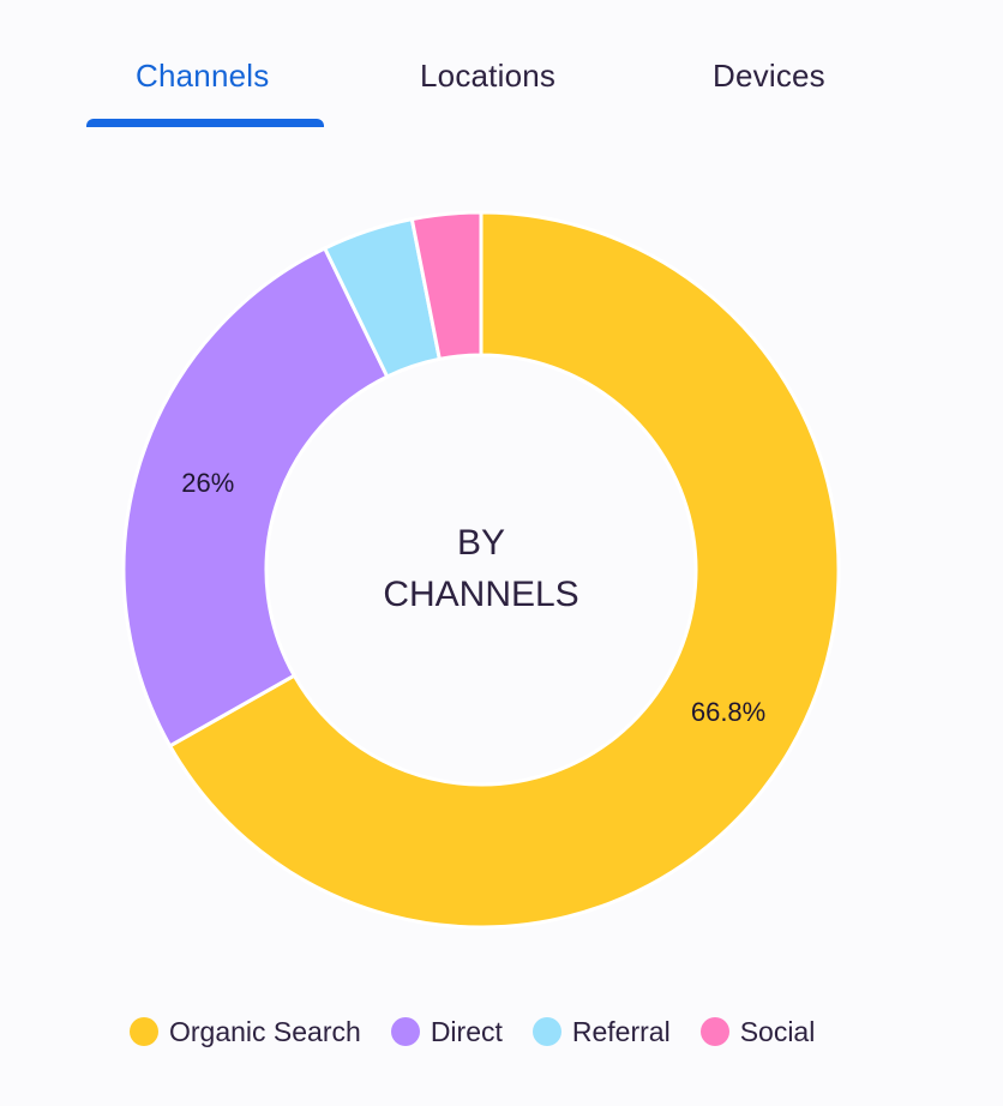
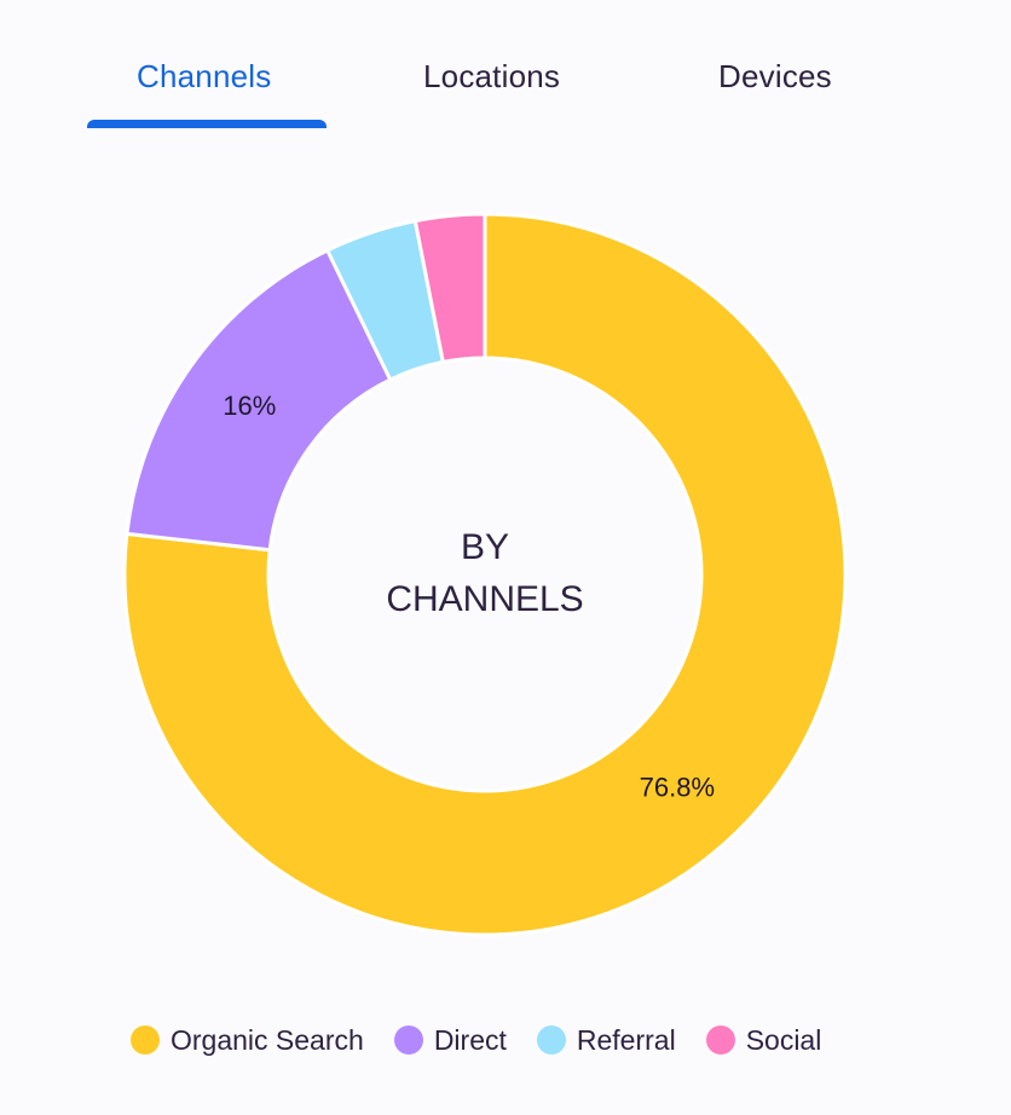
Organic Search: 66.8% -> 76.8%
Direct: 26% -> 16%
